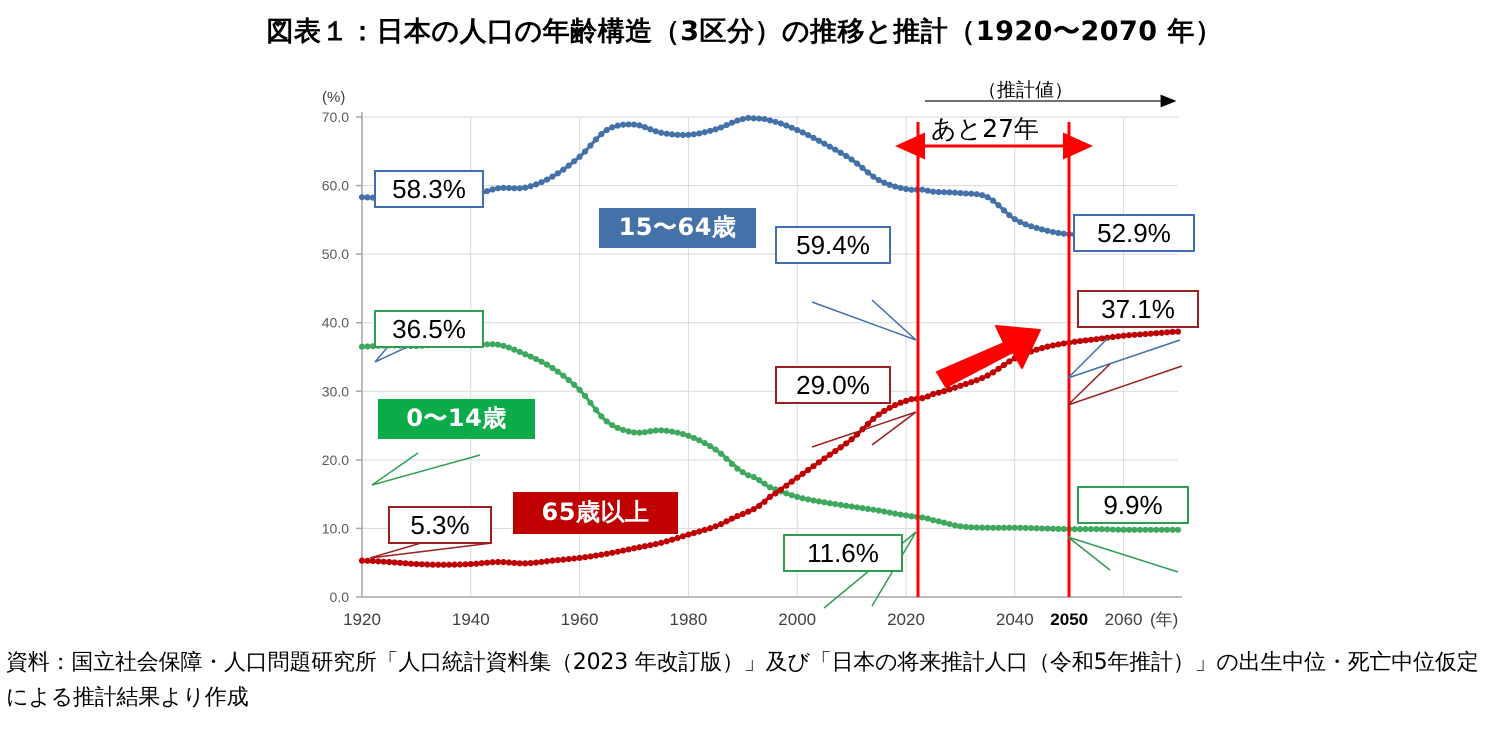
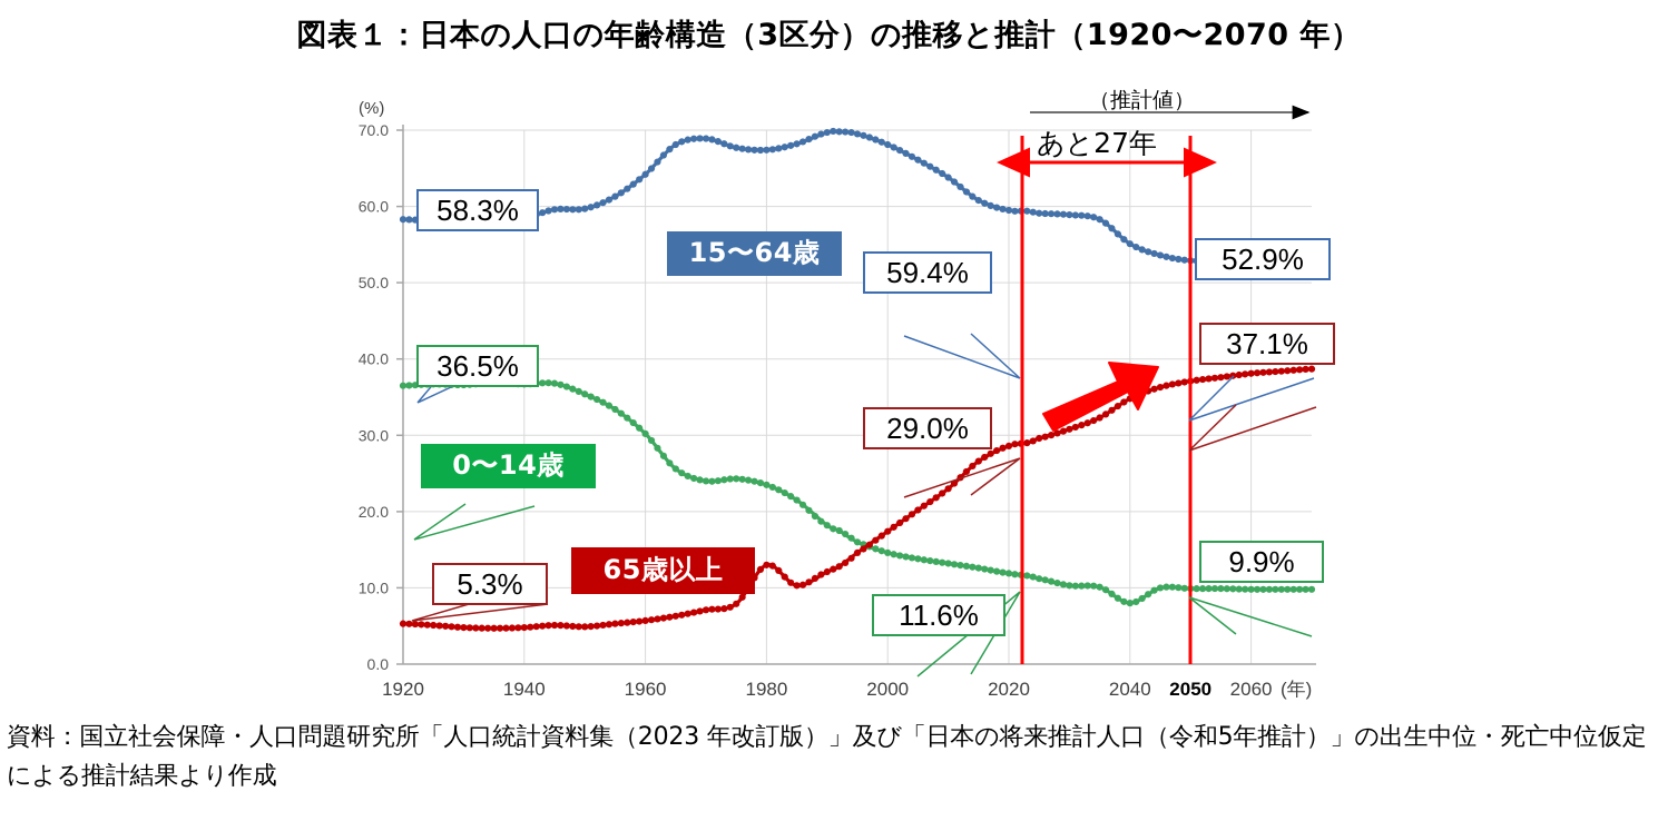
65歳以上/1980: 9 -> 13
0〜14歳/2040: 10 -> 8
